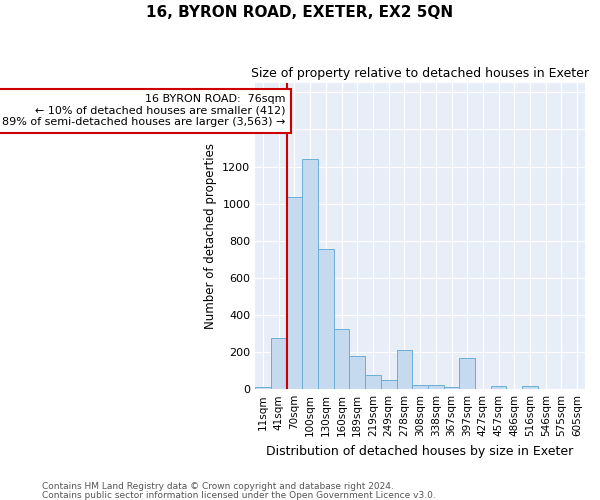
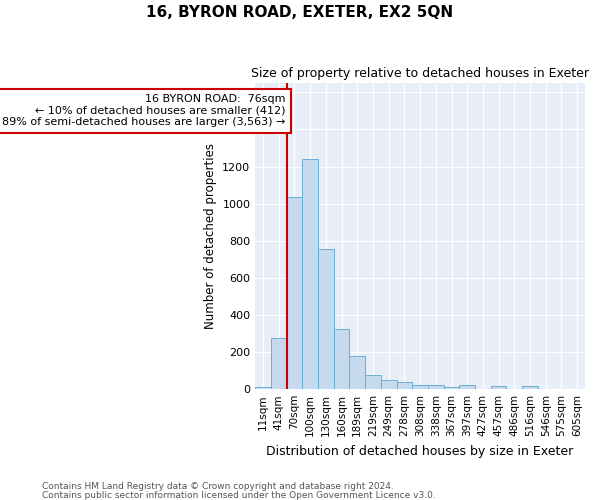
278sqm: 210 -> 40
397sqm: 170 -> 20
